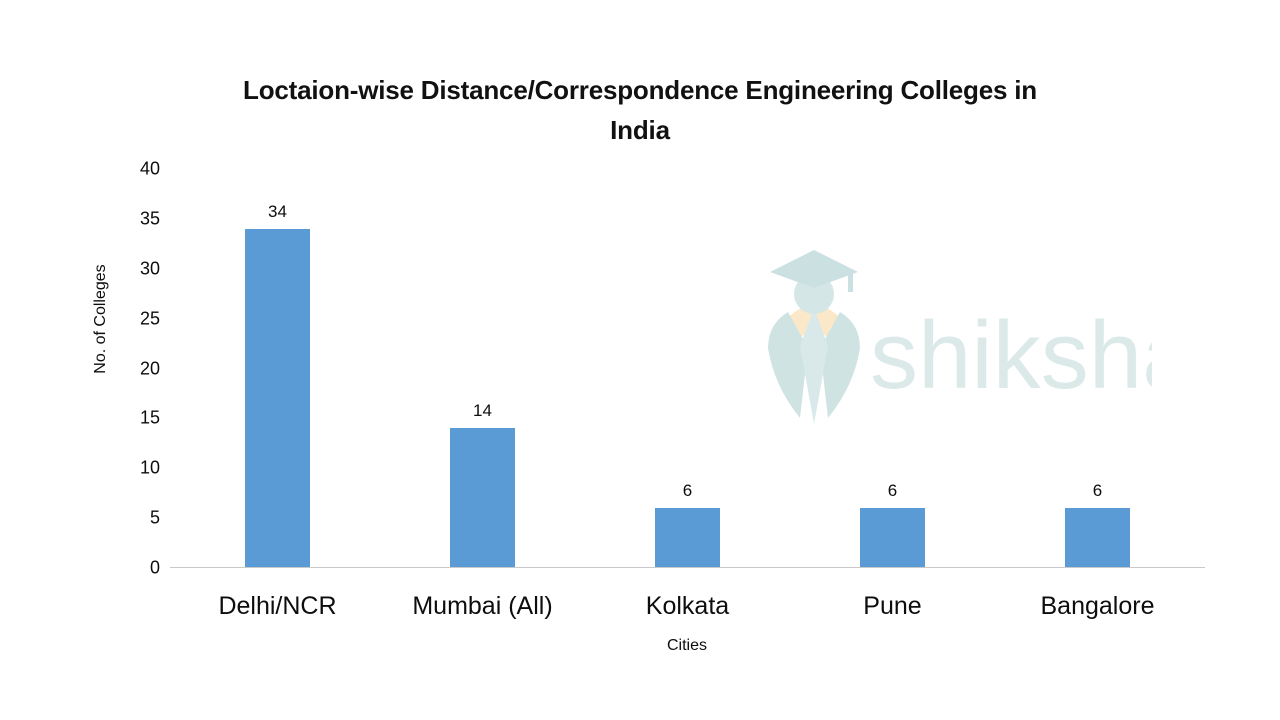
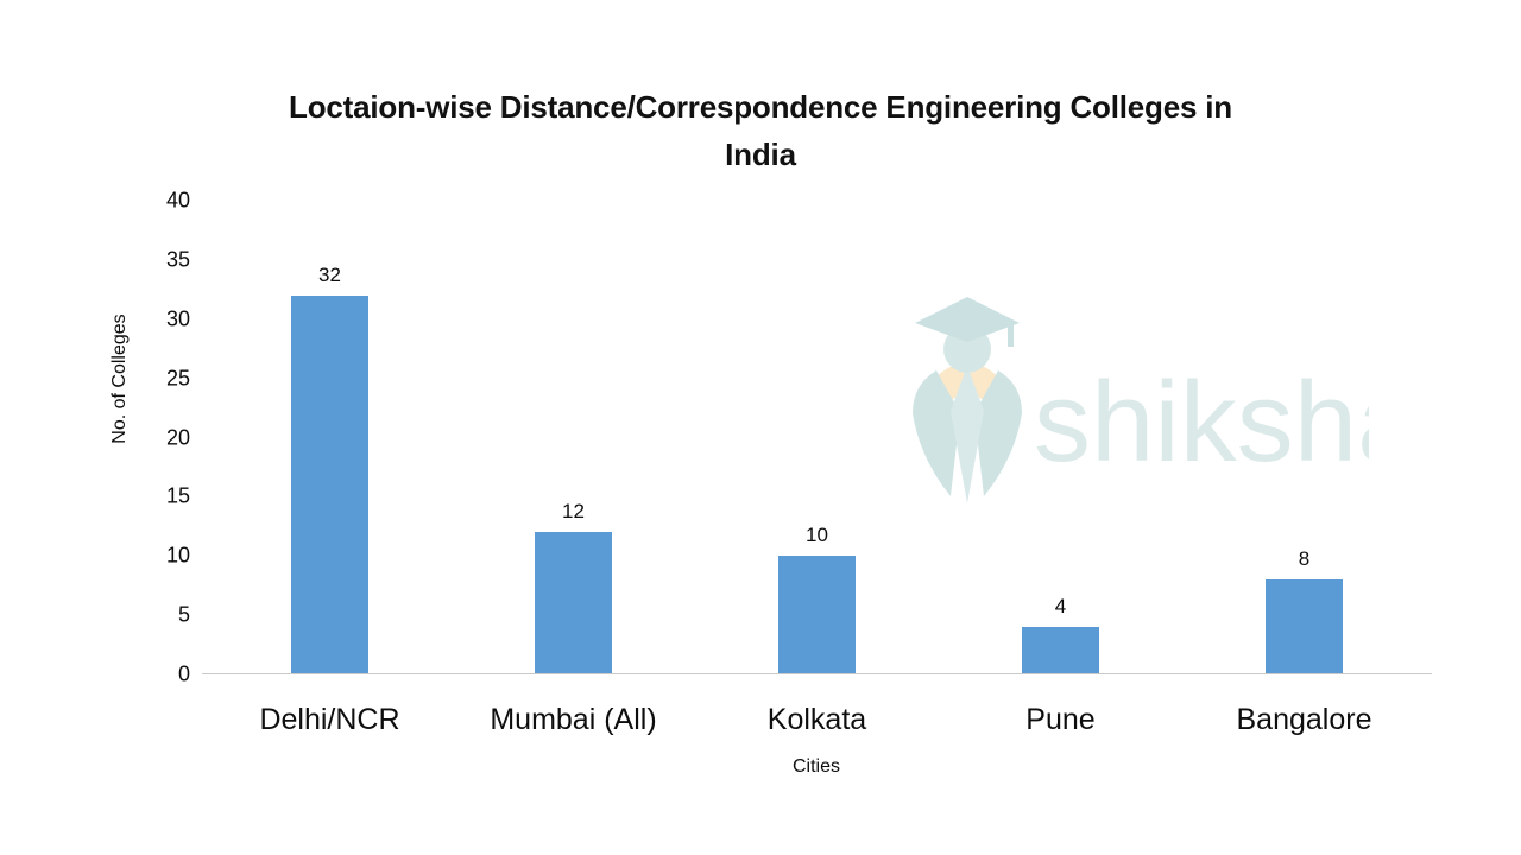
Delhi/NCR: 34 -> 32
Mumbai (All): 14 -> 12
Kolkata: 6 -> 10
Pune: 6 -> 4
Bangalore: 6 -> 8
